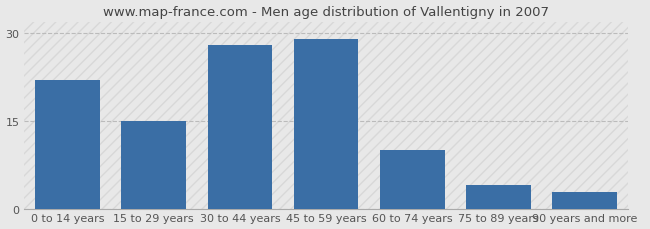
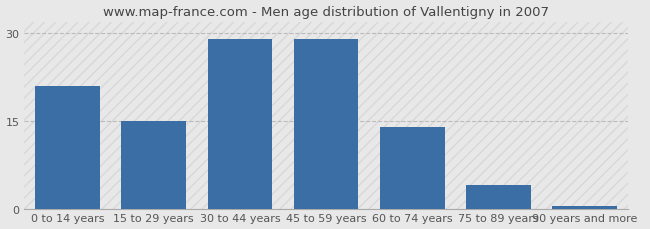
0 to 14 years: 22.0 -> 21.0
30 to 44 years: 28.0 -> 29.0
60 to 74 years: 10.0 -> 14.0
90 years and more: 2.8 -> 0.5
